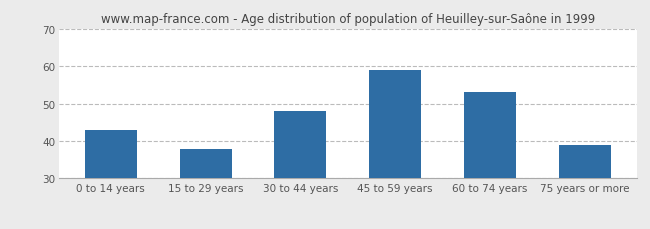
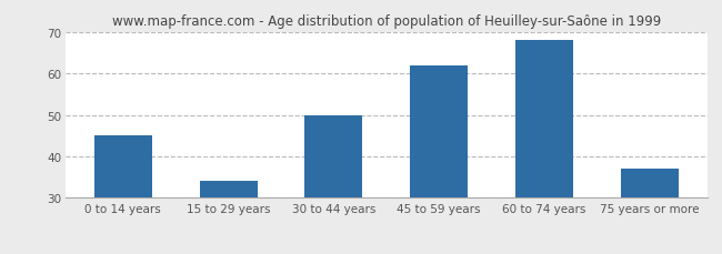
0 to 14 years: 43 -> 45
15 to 29 years: 38 -> 34
30 to 44 years: 48 -> 50
45 to 59 years: 59 -> 62
60 to 74 years: 53 -> 68
75 years or more: 39 -> 37
